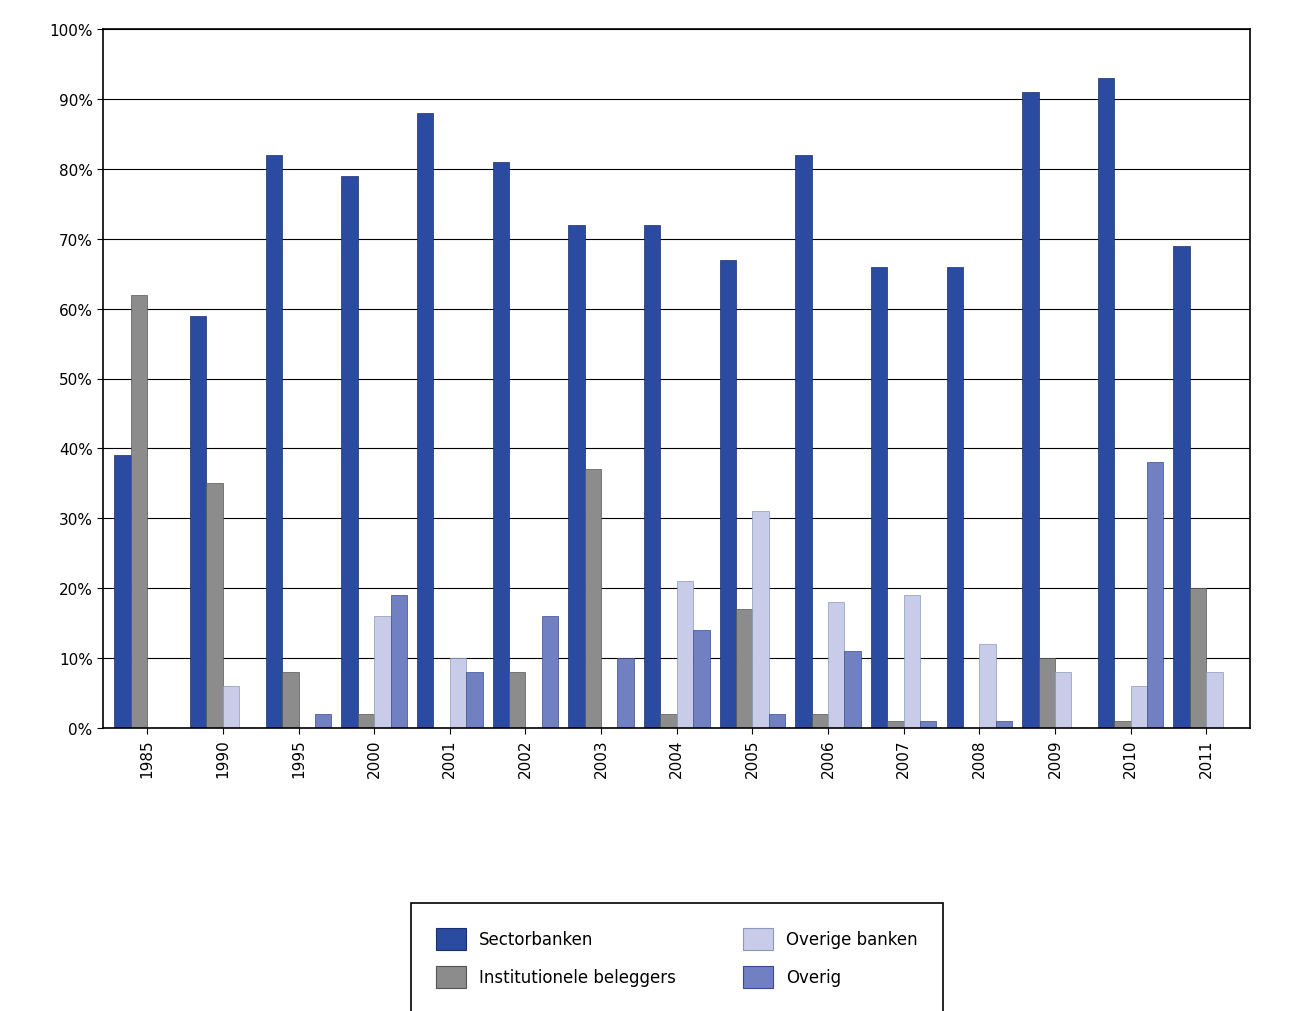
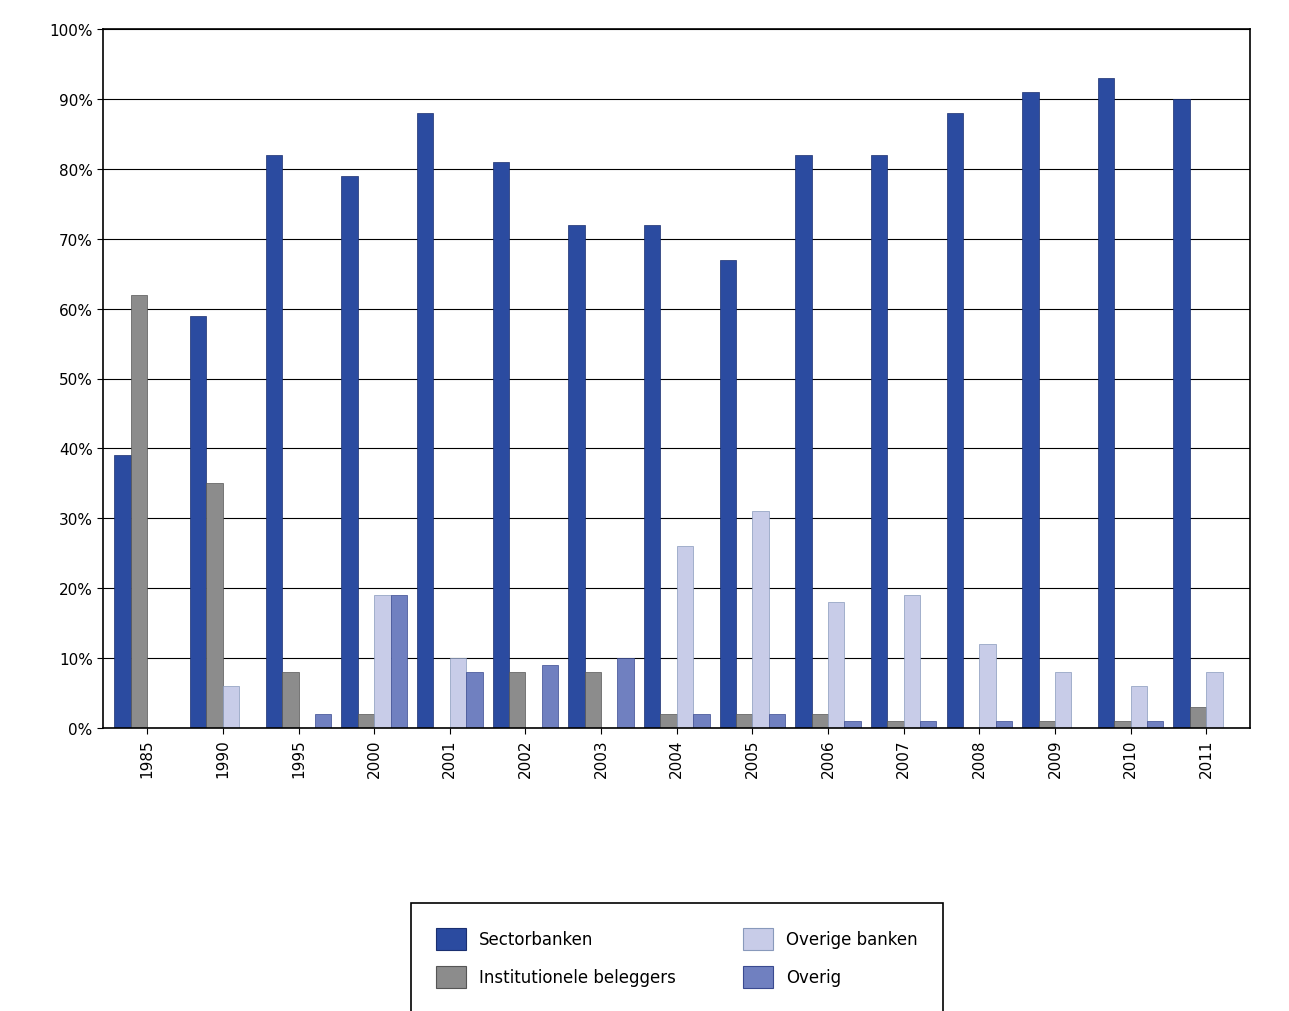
Overige banken/2000: 16% -> 19%
Overig/2002: 16% -> 9%
Institutionele beleggers/2003: 37% -> 8%
Overige banken/2004: 21% -> 26%
Overig/2004: 14% -> 2%
Institutionele beleggers/2005: 17% -> 2%
Overig/2006: 11% -> 1%
Sectorbanken/2007: 66% -> 82%
Sectorbanken/2008: 66% -> 88%
Institutionele beleggers/2009: 10% -> 1%
Overig/2010: 38% -> 1%
Sectorbanken/2011: 69% -> 90%
Institutionele beleggers/2011: 20% -> 3%
